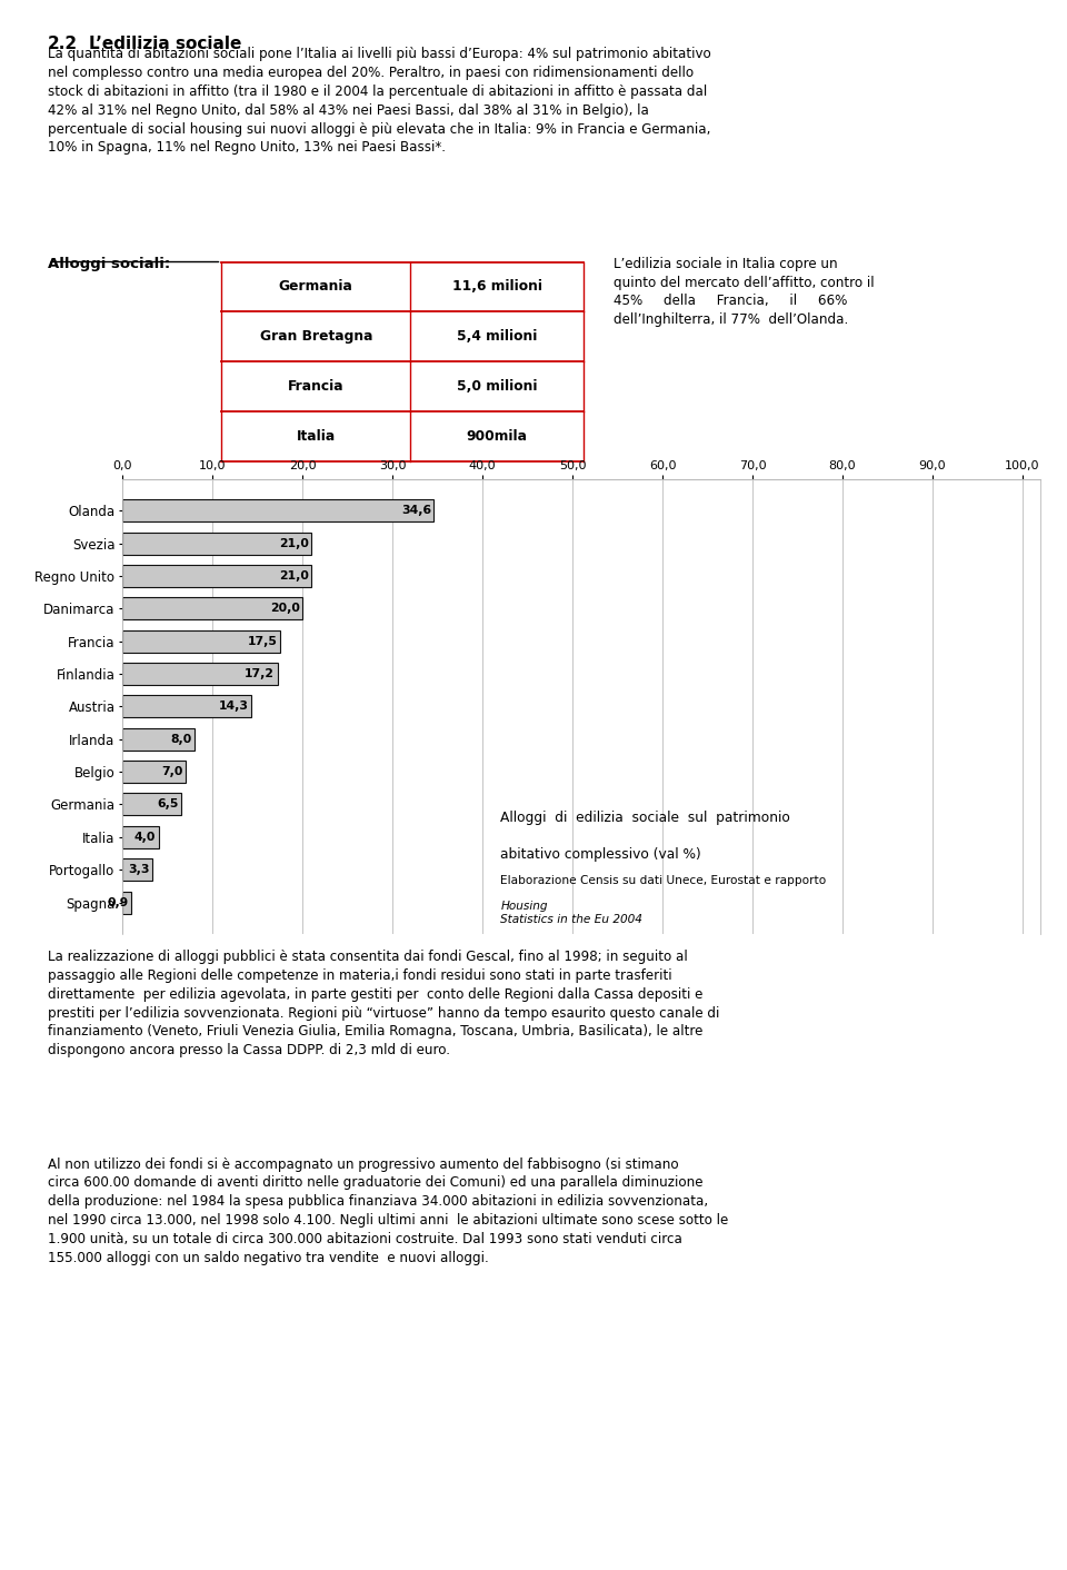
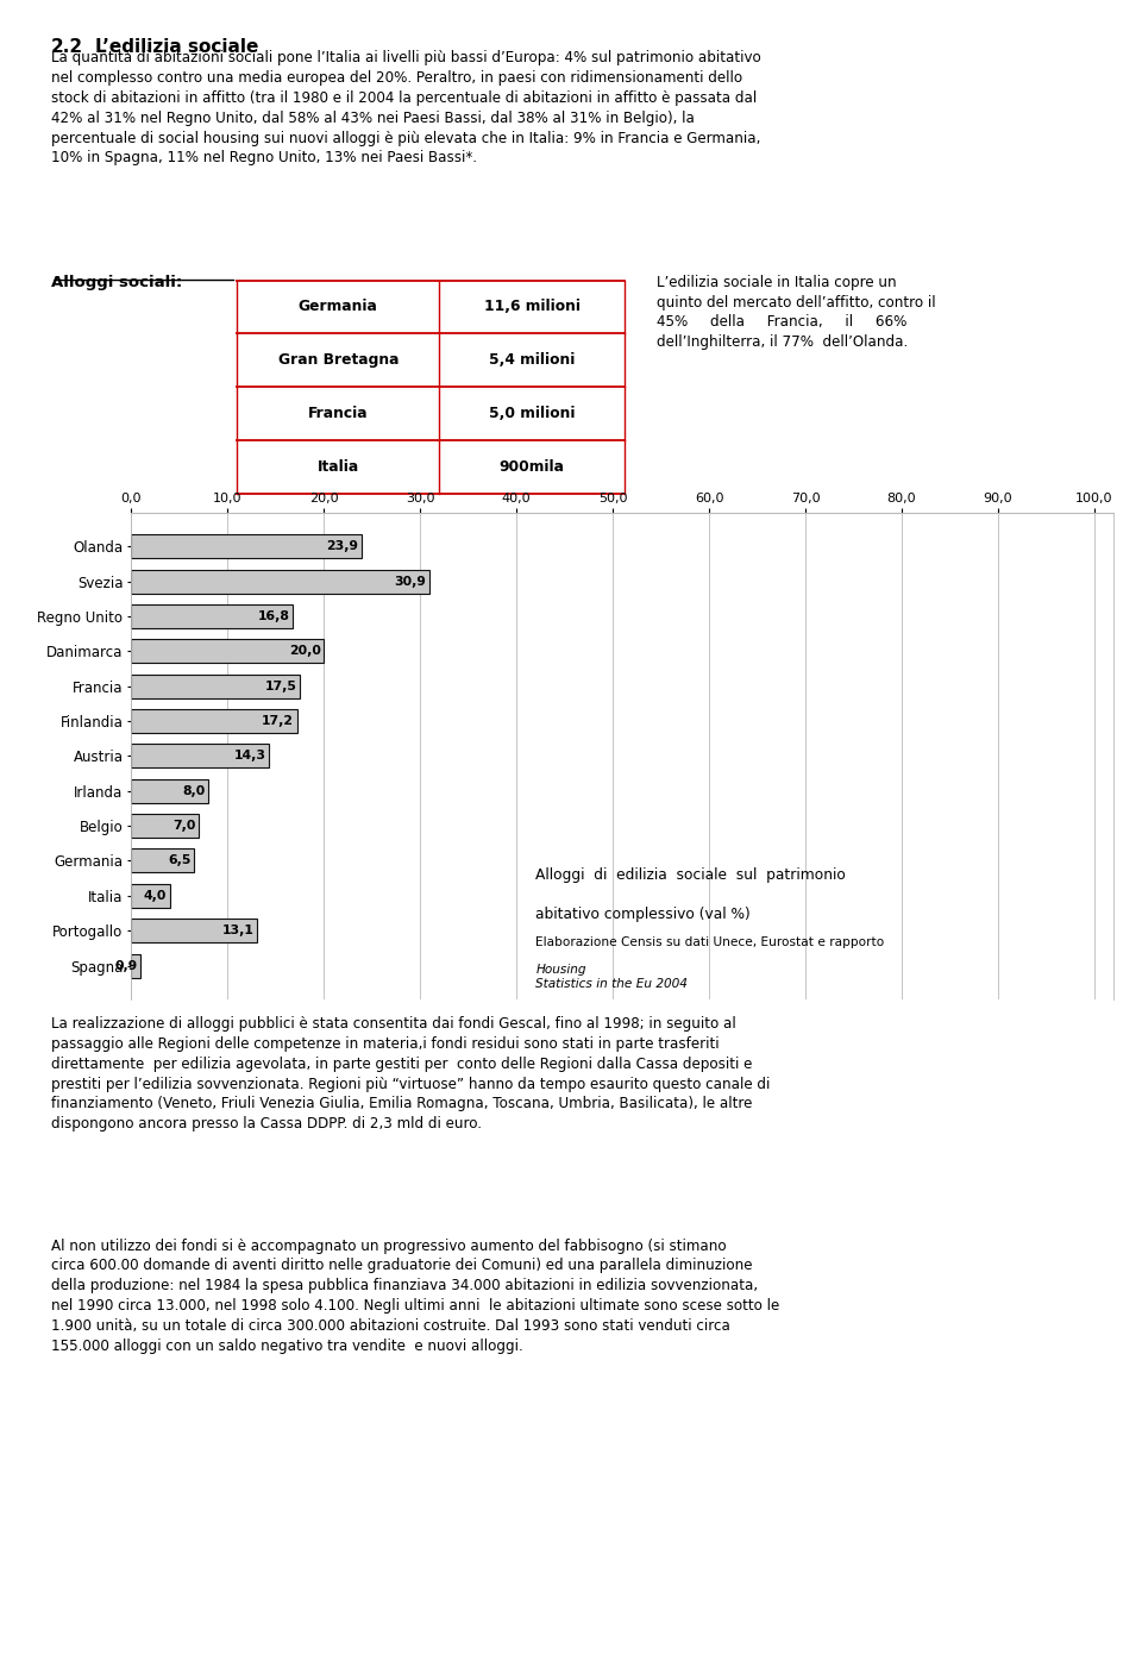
Olanda: 34,6 -> 23,9
Svezia: 21,0 -> 30,9
Regno Unito: 21,0 -> 16,8
Portogallo: 3,3 -> 13,1
